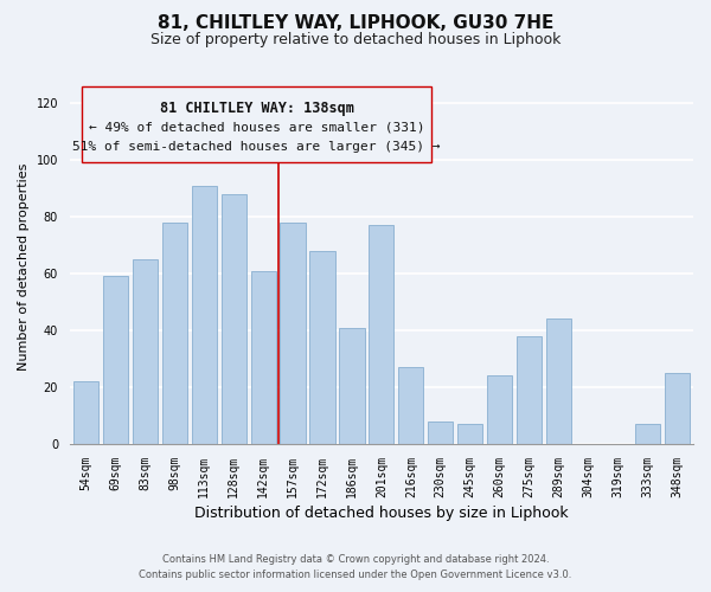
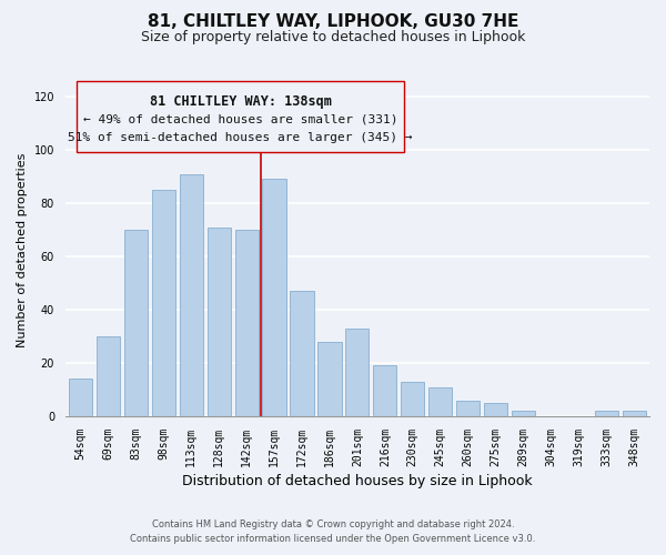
54sqm: 22 -> 14
69sqm: 59 -> 30
83sqm: 65 -> 70
98sqm: 78 -> 85
128sqm: 88 -> 71
142sqm: 61 -> 70
157sqm: 78 -> 89
172sqm: 68 -> 47
186sqm: 41 -> 28
201sqm: 77 -> 33
216sqm: 27 -> 19
230sqm: 8 -> 13
245sqm: 7 -> 11
260sqm: 24 -> 6
275sqm: 38 -> 5
289sqm: 44 -> 2
333sqm: 7 -> 2
348sqm: 25 -> 2
